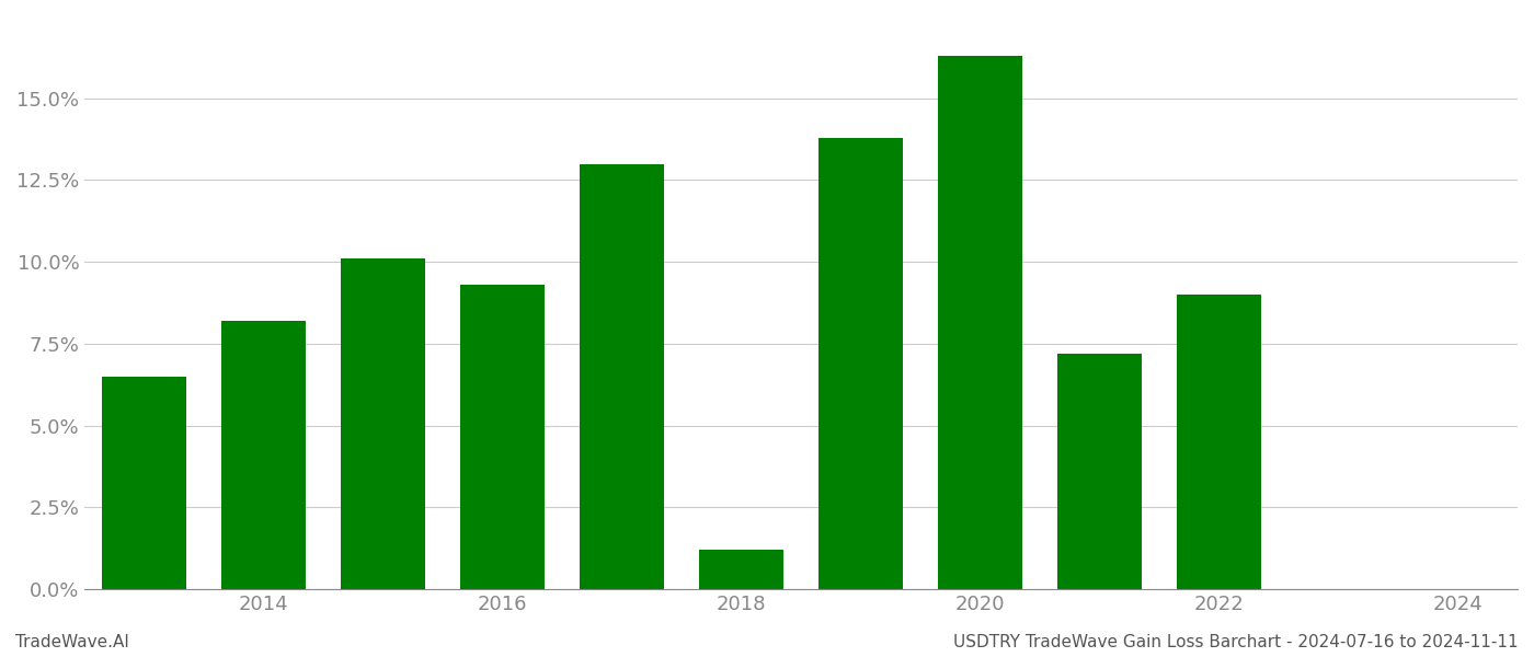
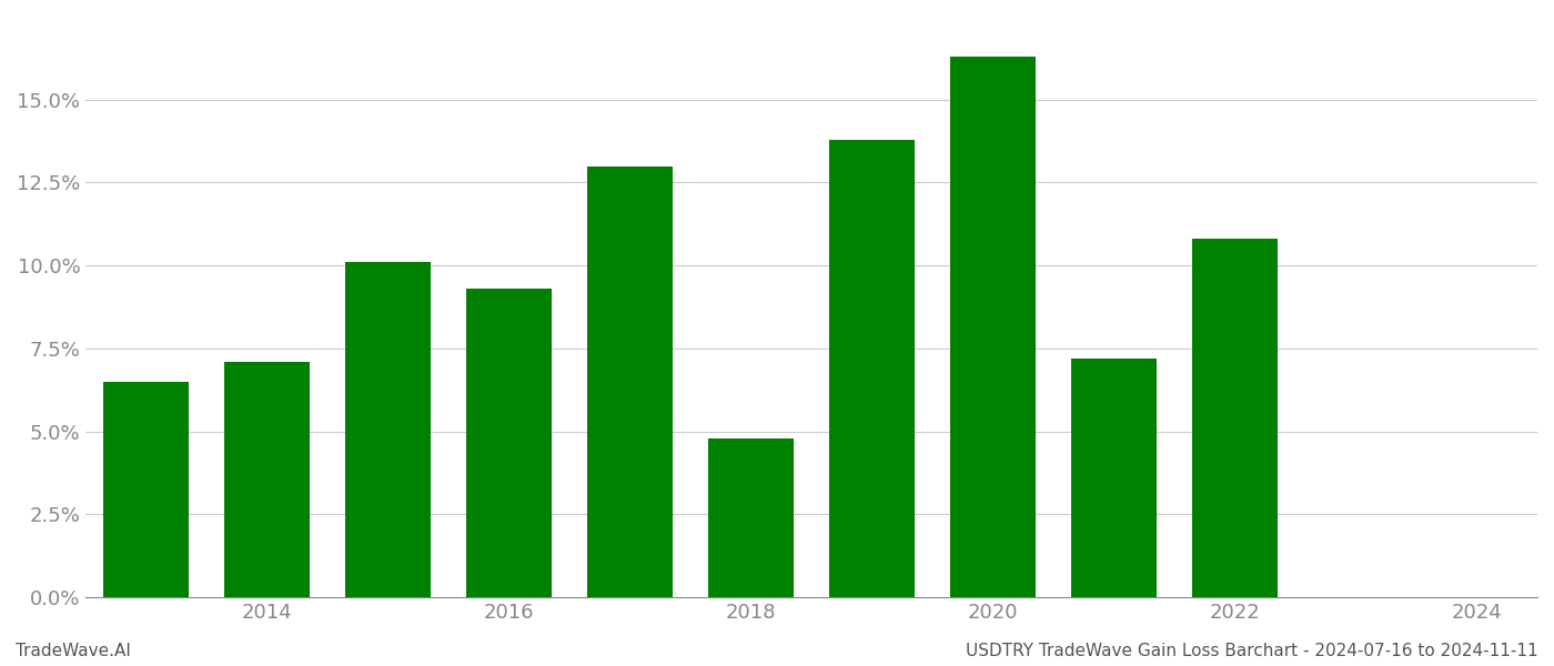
2014: 8.2% -> 7.1%
2018: 1.2% -> 4.8%
2022: 9.0% -> 10.8%
